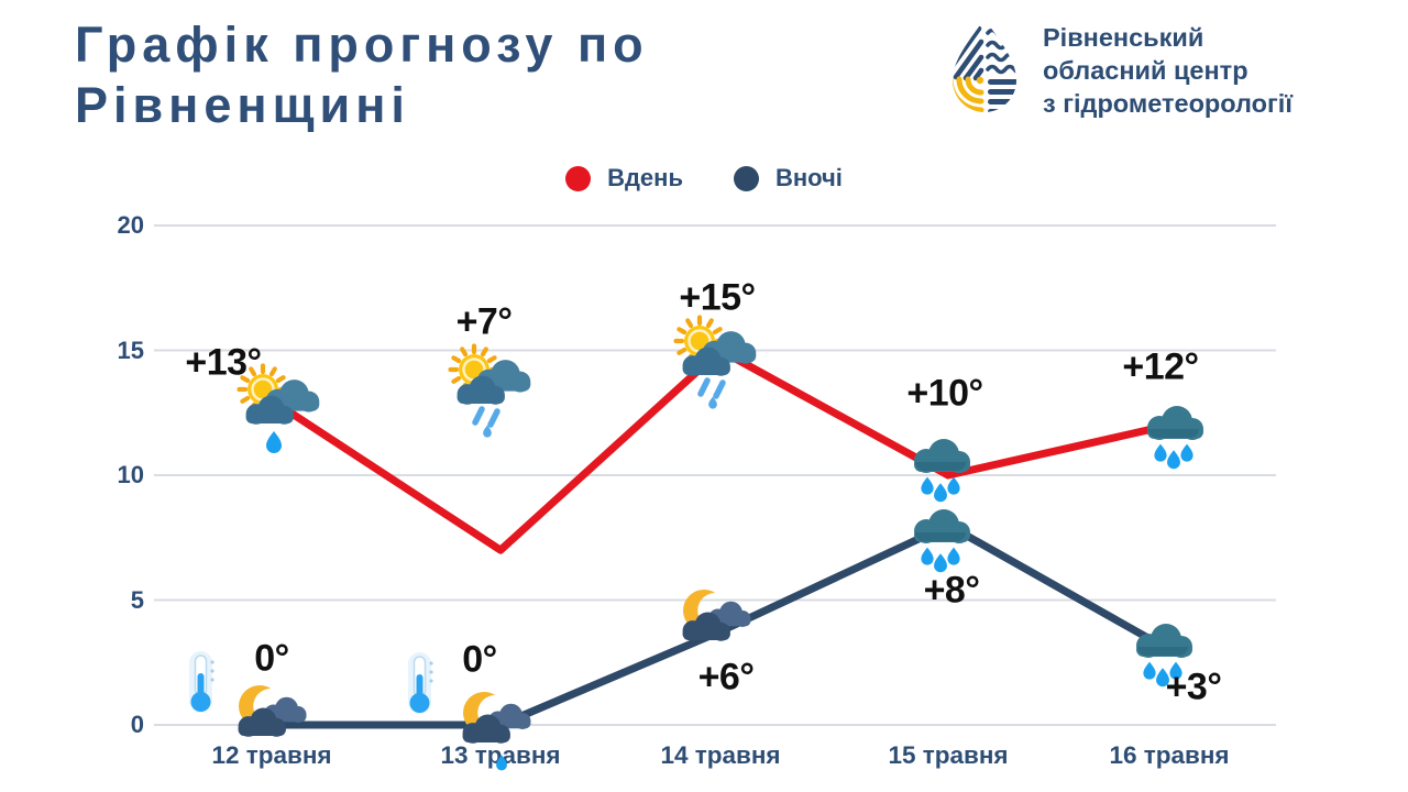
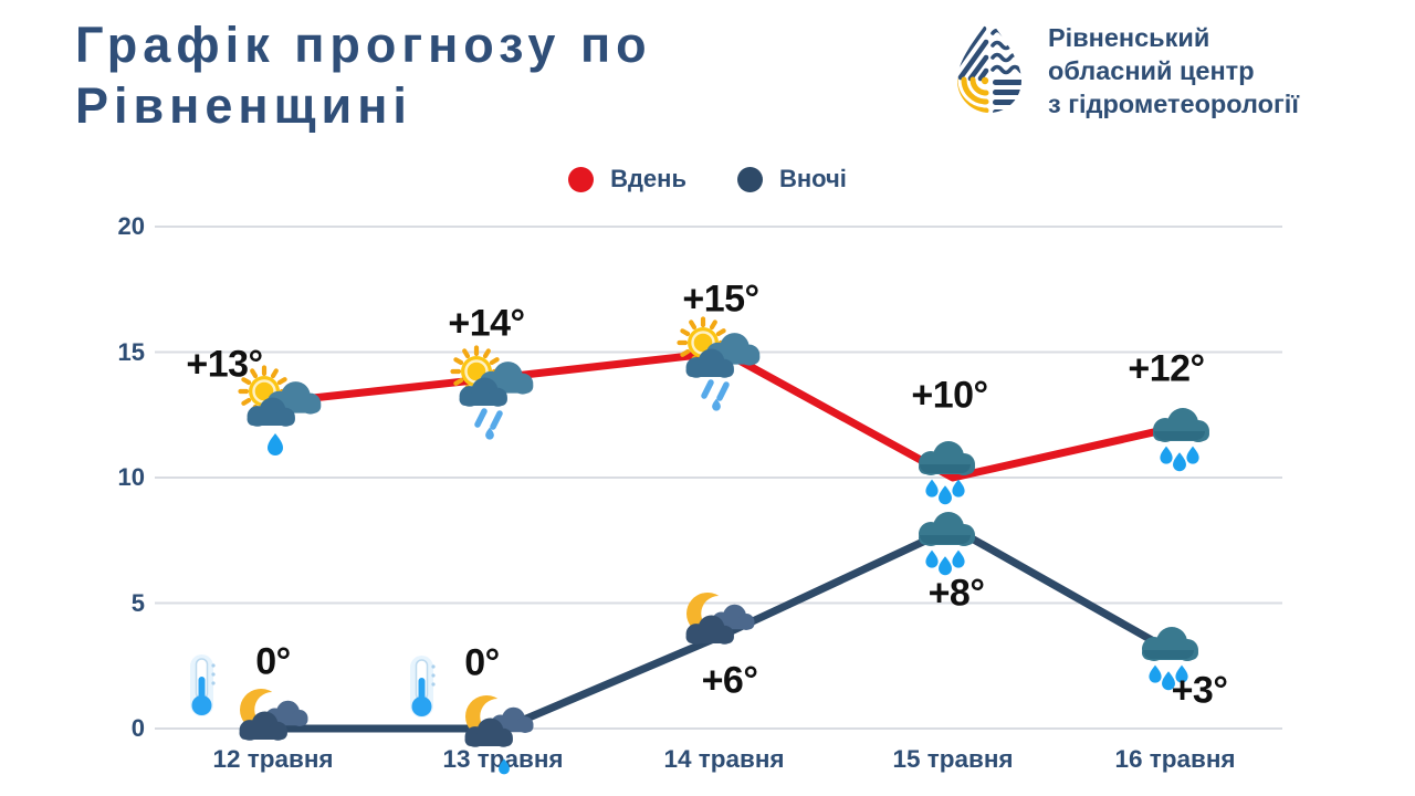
Вдень/13 травня: +7° -> +14°
